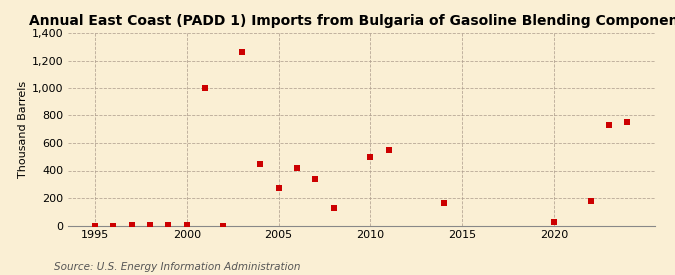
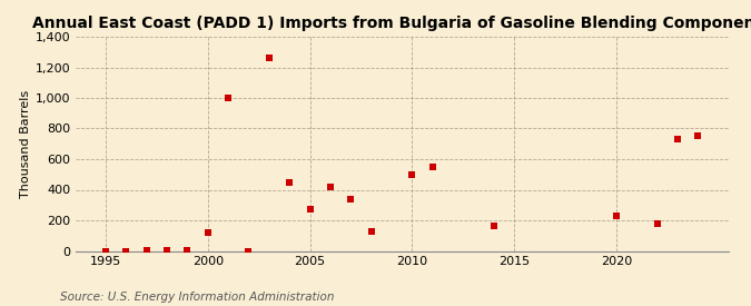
2000: 0 -> 120
2020: 20 -> 230
